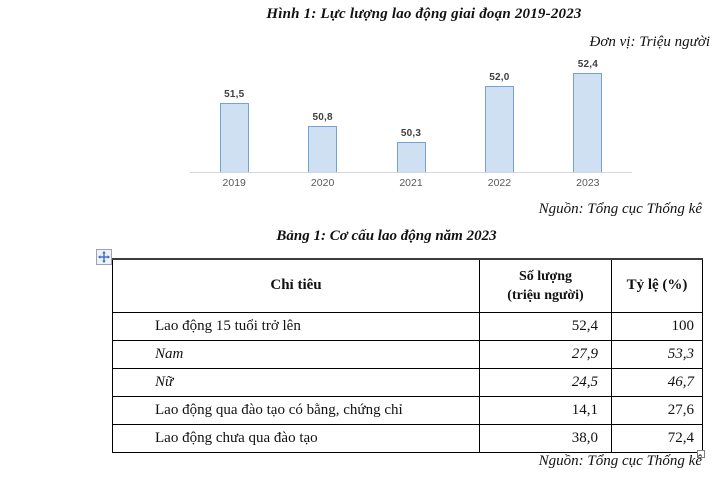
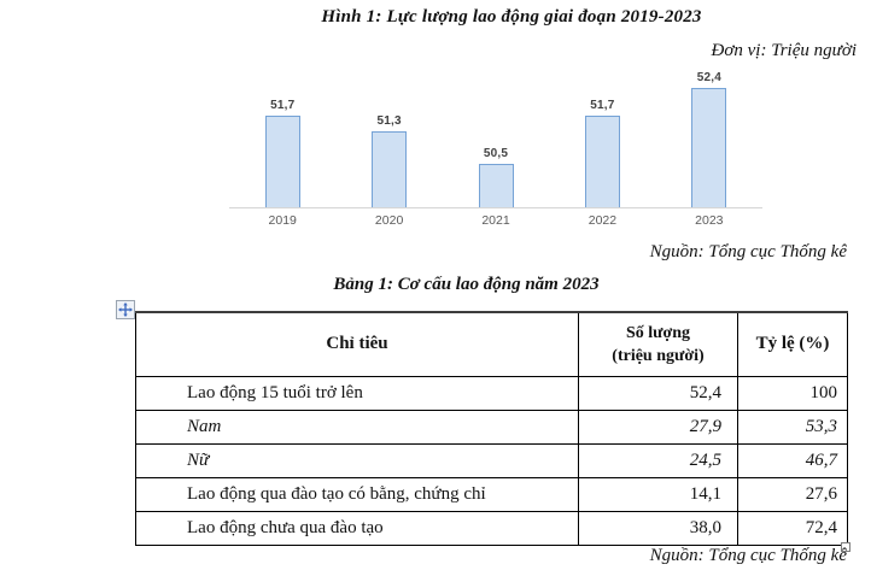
2019: 51,5 -> 51,7
2020: 50,8 -> 51,3
2021: 50,3 -> 50,5
2022: 52,0 -> 51,7
